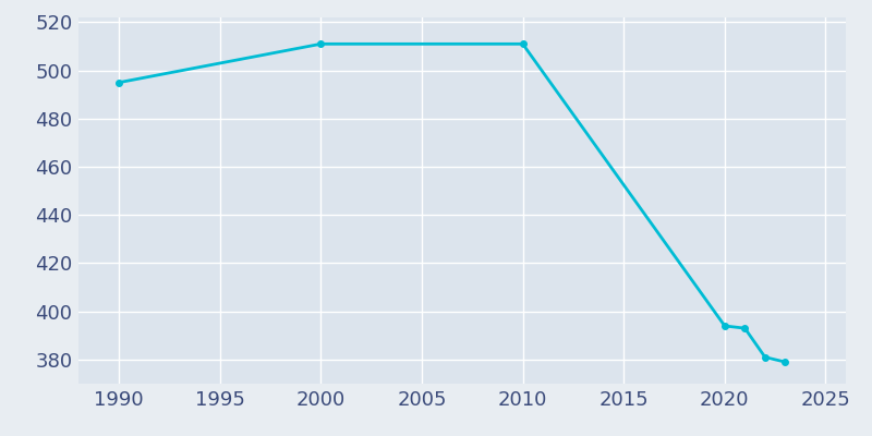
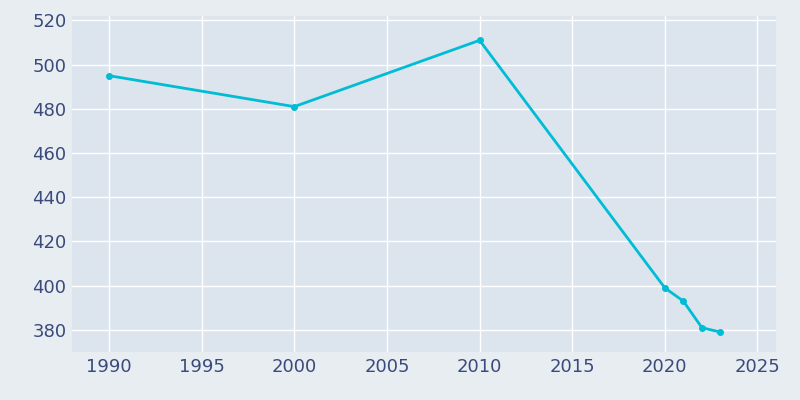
2000: 511 -> 481
2020: 394 -> 399
